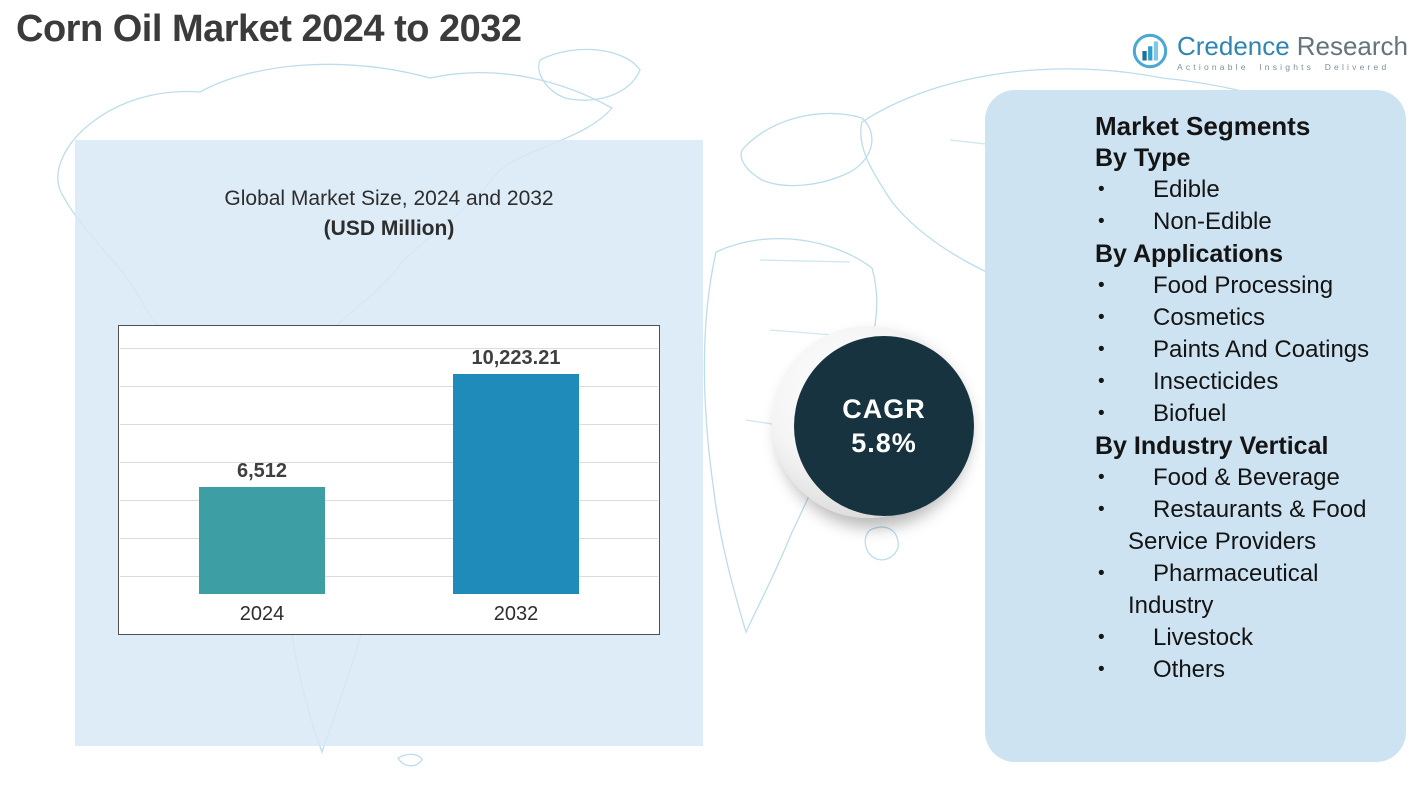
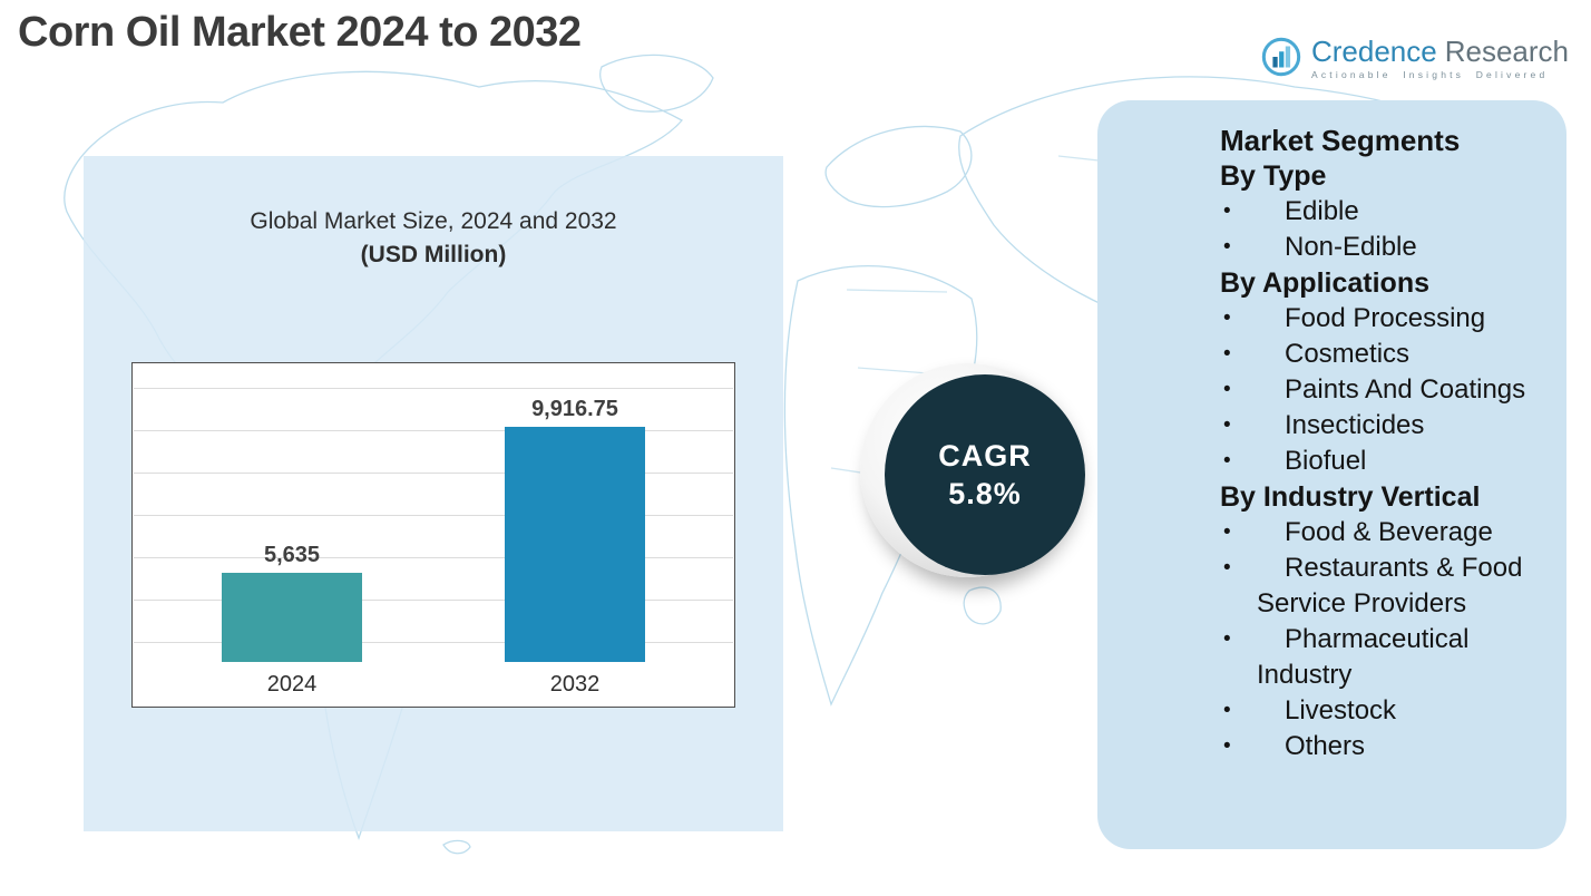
2024: 6,512 -> 5,635
2032: 10,223.21 -> 9,916.75
